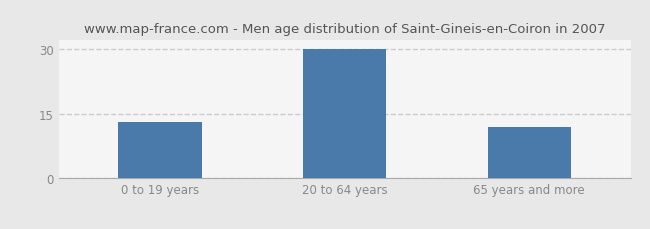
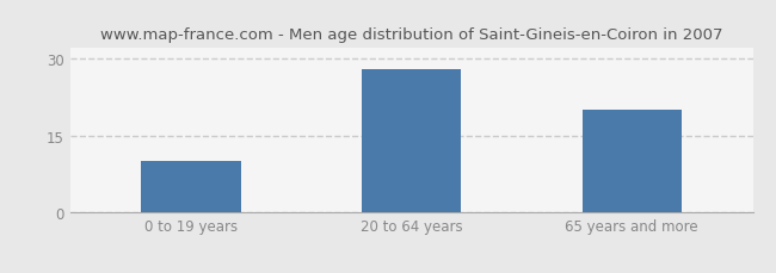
0 to 19 years: 13 -> 10
20 to 64 years: 30 -> 28
65 years and more: 12 -> 20
